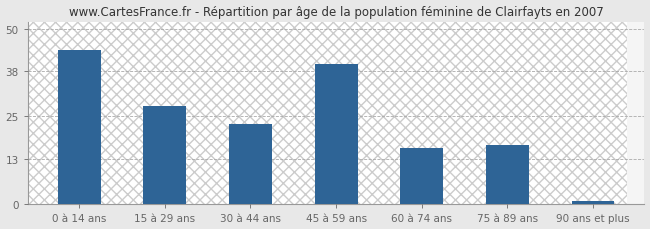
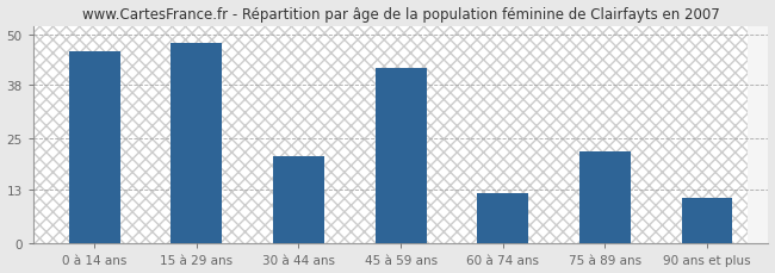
0 à 14 ans: 44 -> 46
15 à 29 ans: 28 -> 48
30 à 44 ans: 23 -> 21
45 à 59 ans: 40 -> 42
60 à 74 ans: 16 -> 12
75 à 89 ans: 17 -> 22
90 ans et plus: 1 -> 11
